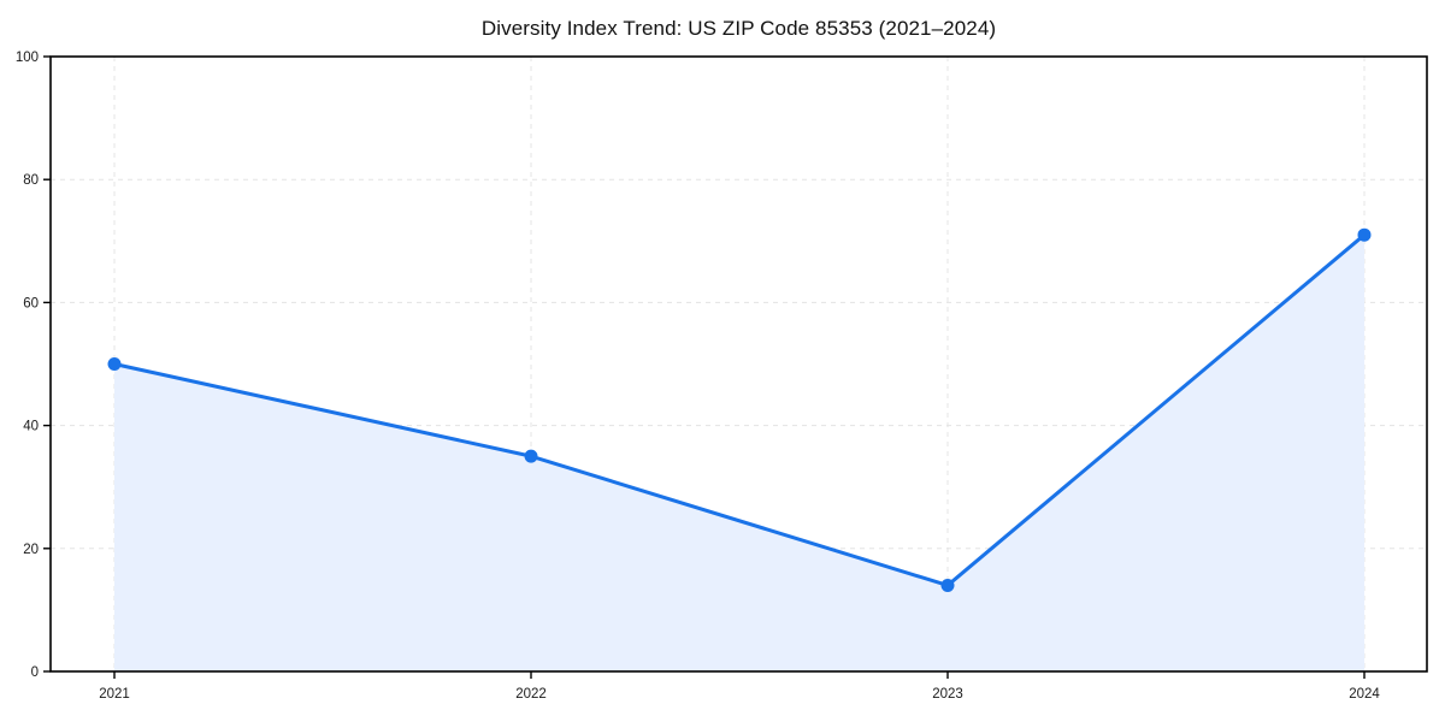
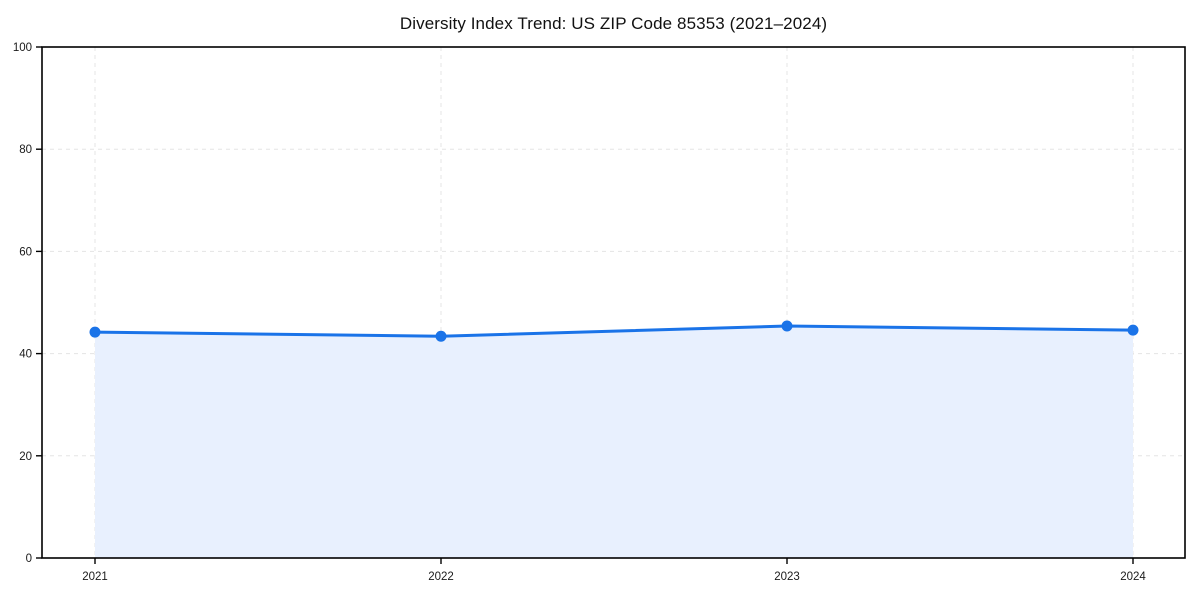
2021: 50 -> 44
2022: 35 -> 43
2023: 14 -> 45
2024: 71 -> 45
